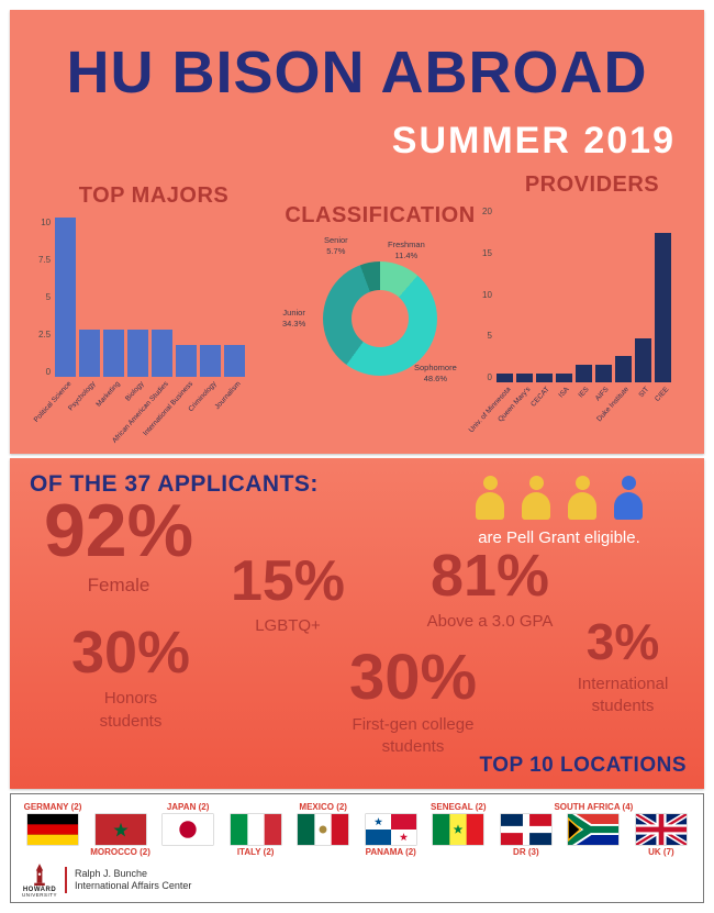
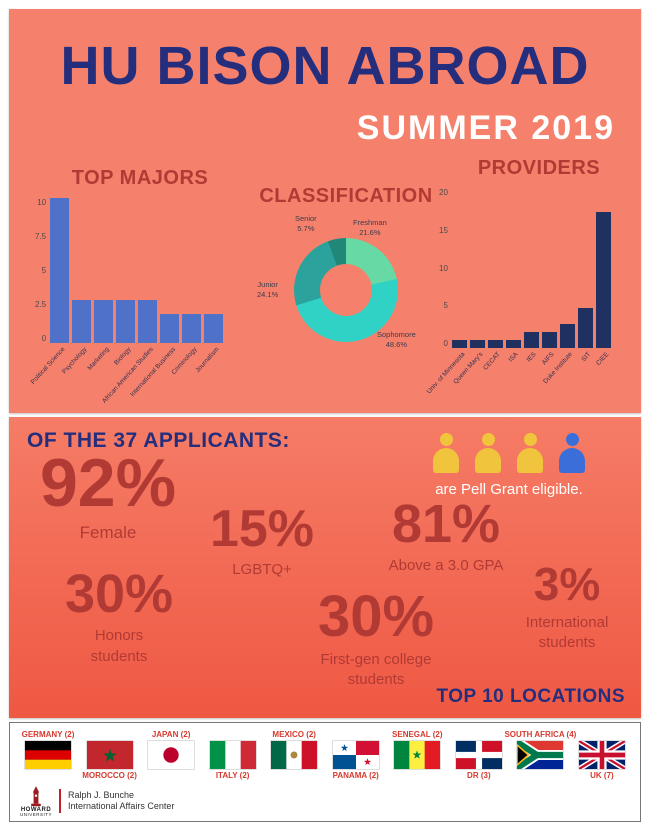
CLASSIFICATION/Freshman: 11.4% -> 21.6%
CLASSIFICATION/Junior: 34.3% -> 24.1%
